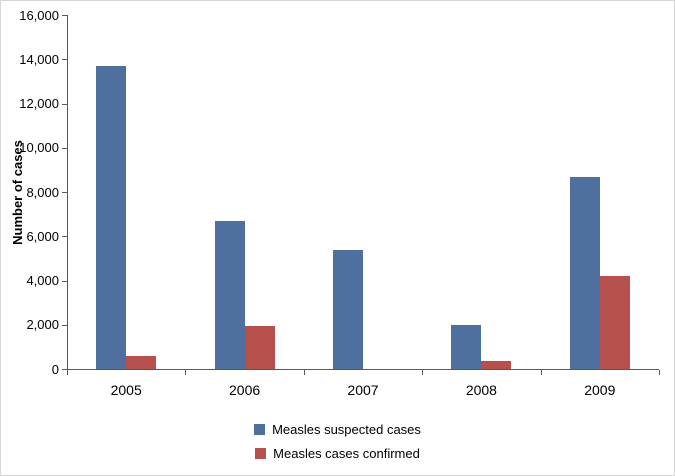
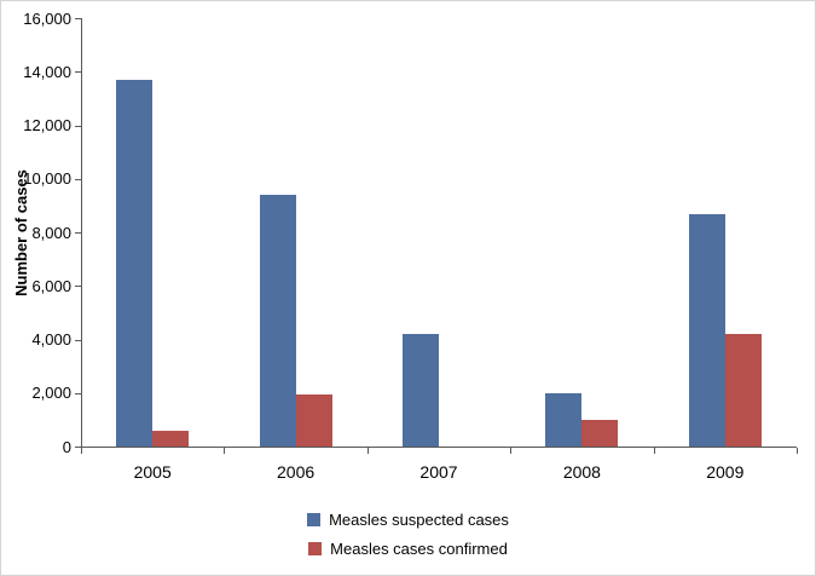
Measles suspected cases/2006: 6700 -> 9400
Measles suspected cases/2007: 5400 -> 4200
Measles cases confirmed/2008: 400 -> 1000
